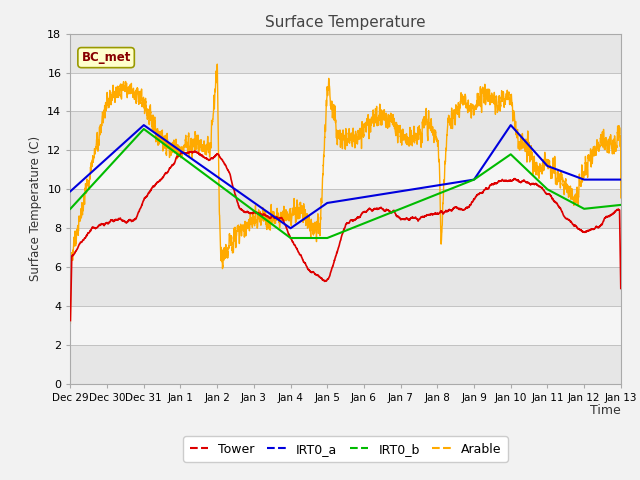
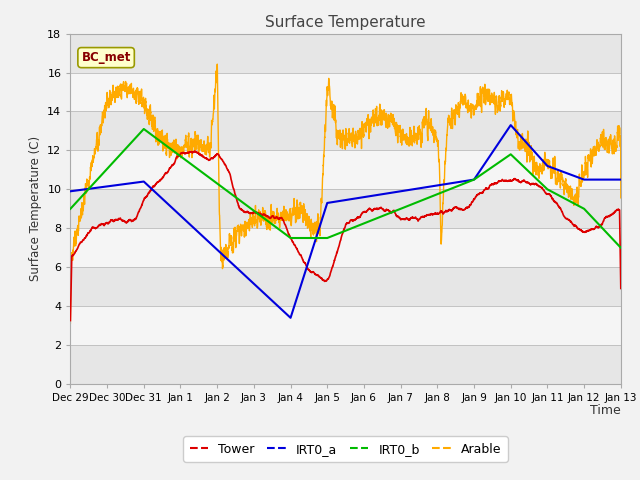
IRT0_a/Dec 31: 13.3 -> 10.4
IRT0_a/Jan 4: 8.0 -> 3.4
IRT0_b/Jan 13: 9.2 -> 7.0
